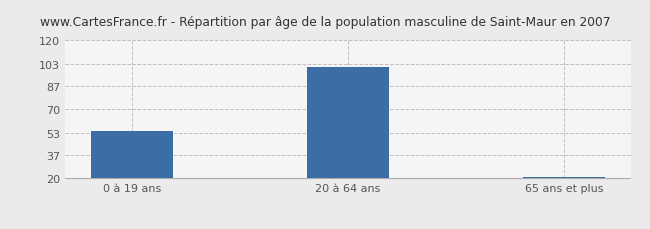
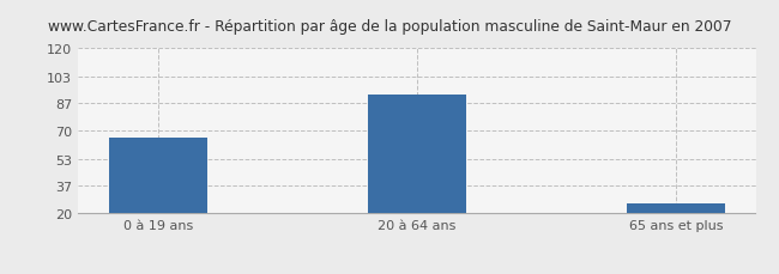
0 à 19 ans: 54 -> 66
20 à 64 ans: 101 -> 92
65 ans et plus: 21 -> 26
